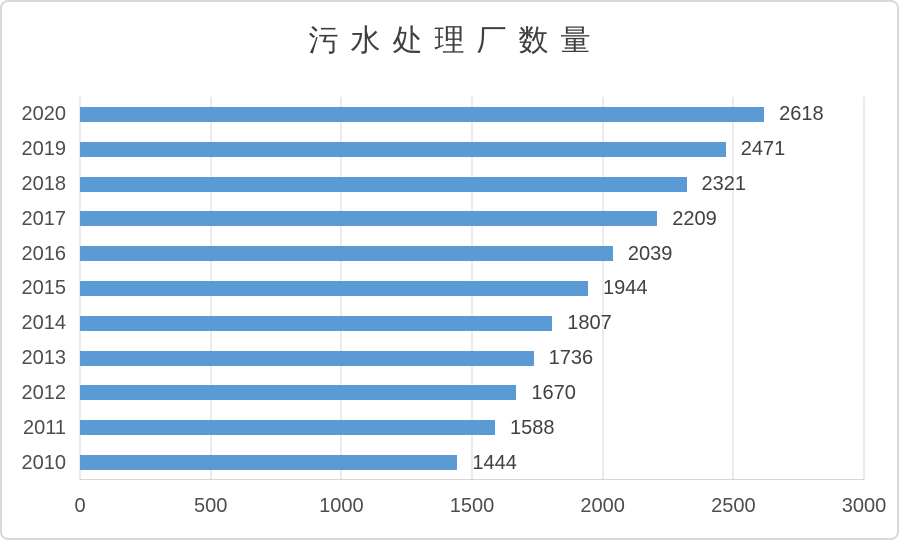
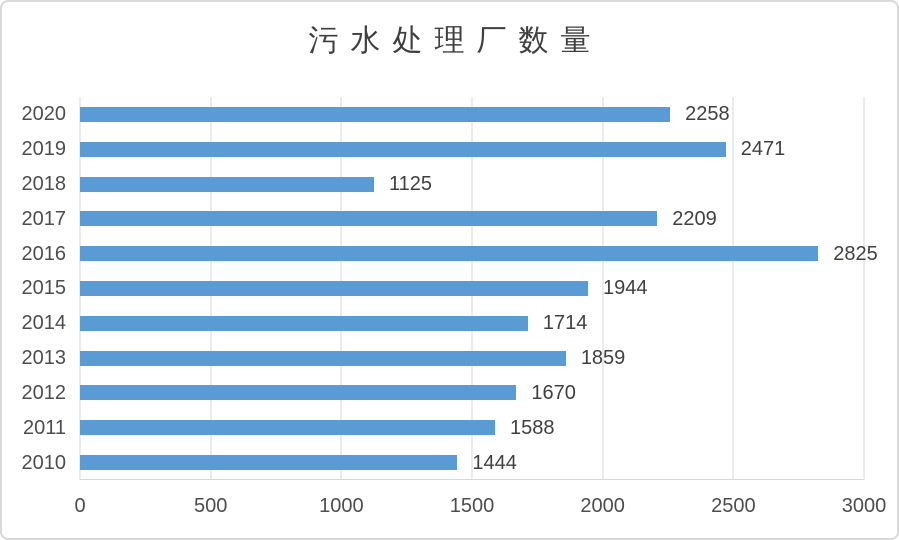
2020: 2618 -> 2258
2018: 2321 -> 1125
2016: 2039 -> 2825
2014: 1807 -> 1714
2013: 1736 -> 1859
